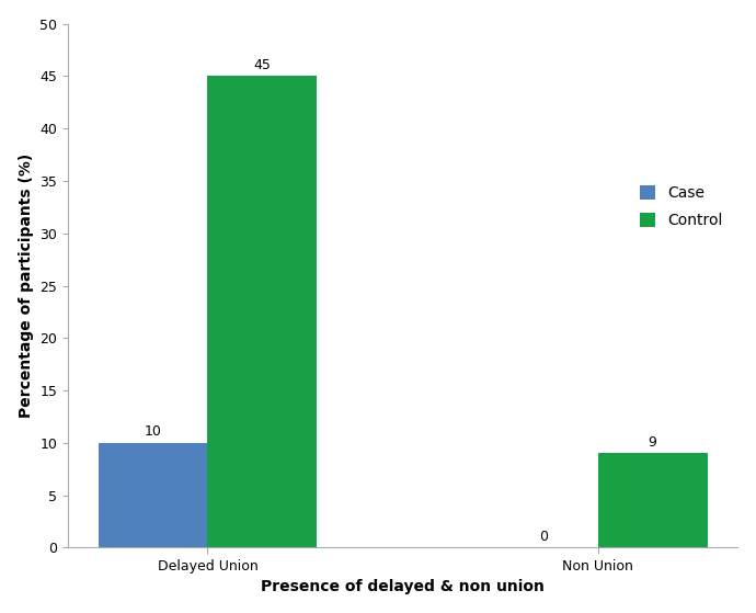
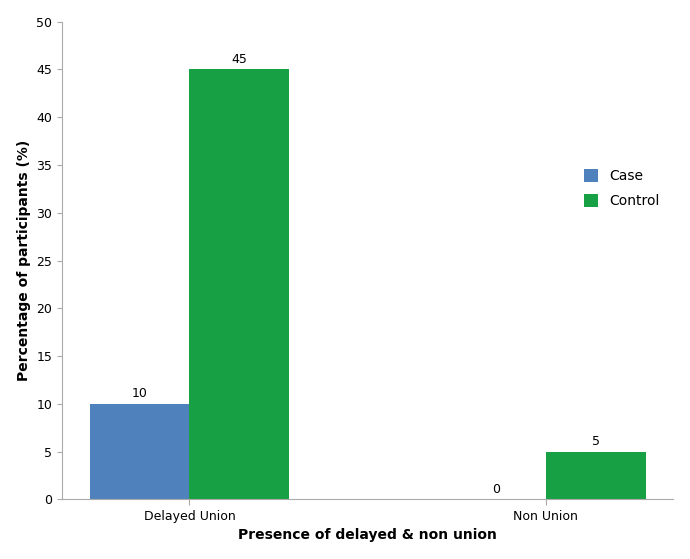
Control/Non Union: 9 -> 5
